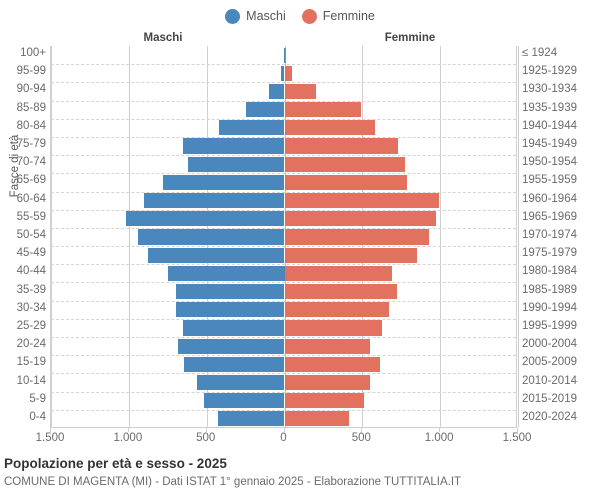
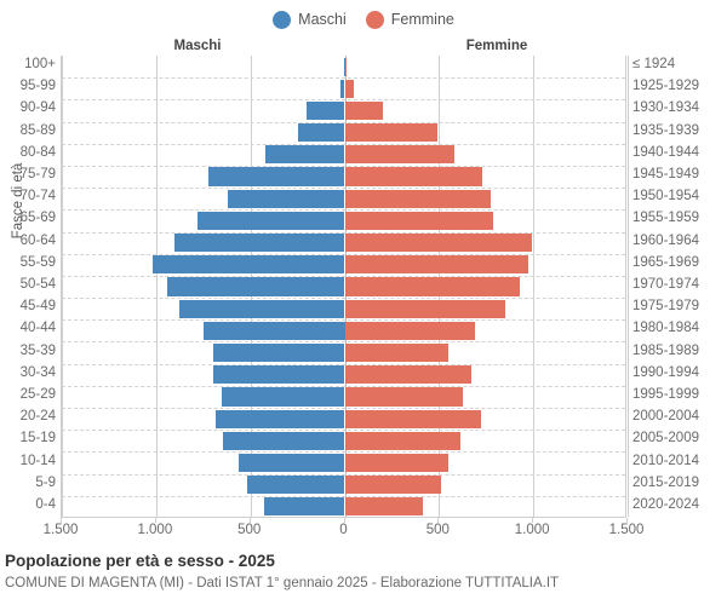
Maschi/90-94: 100 -> 200
Maschi/75-79: 650 -> 720
Femmine/35-39: 720 -> 550
Femmine/20-24: 550 -> 720
